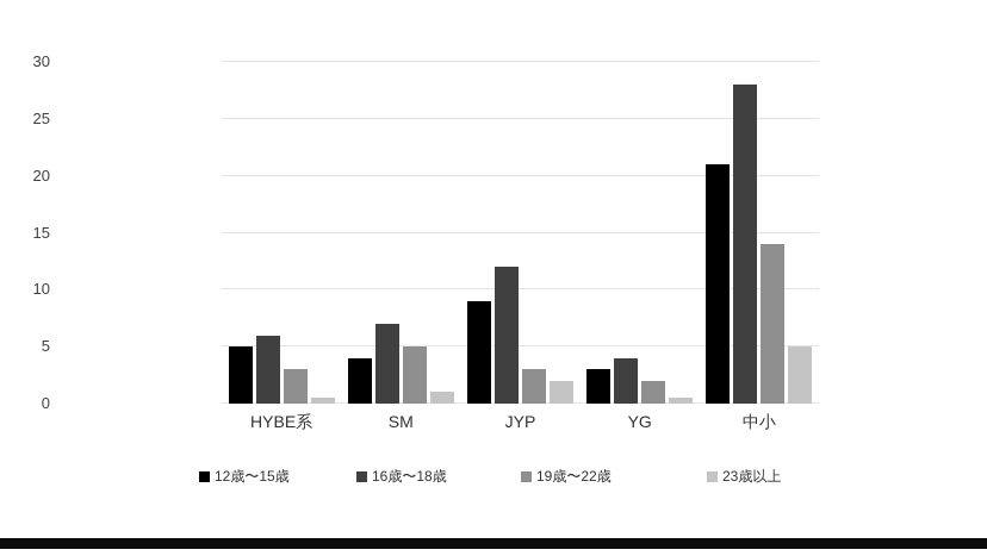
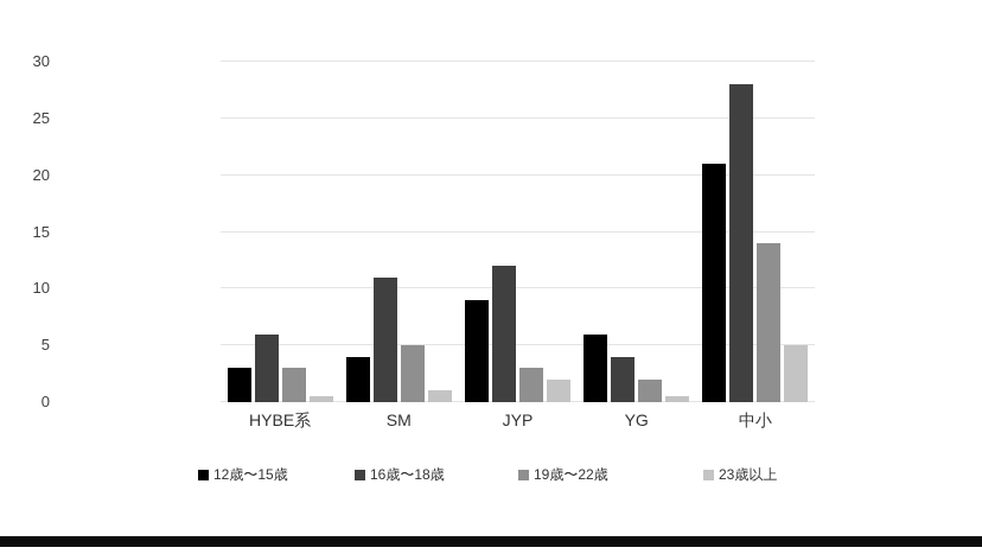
12歳〜15歳/HYBE系: 5 -> 3
16歳〜18歳/SM: 7 -> 11
12歳〜15歳/YG: 3 -> 6
